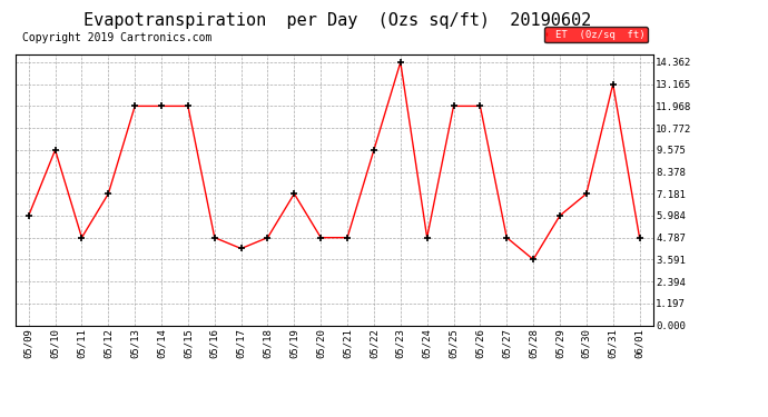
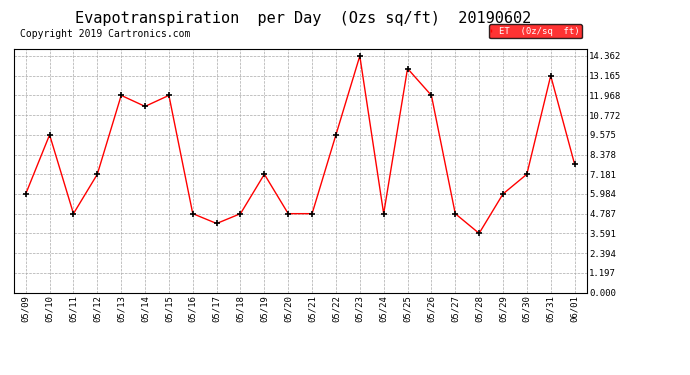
05/14: 12.0 -> 11.3
05/25: 12.0 -> 13.6
06/01: 4.8 -> 7.8
